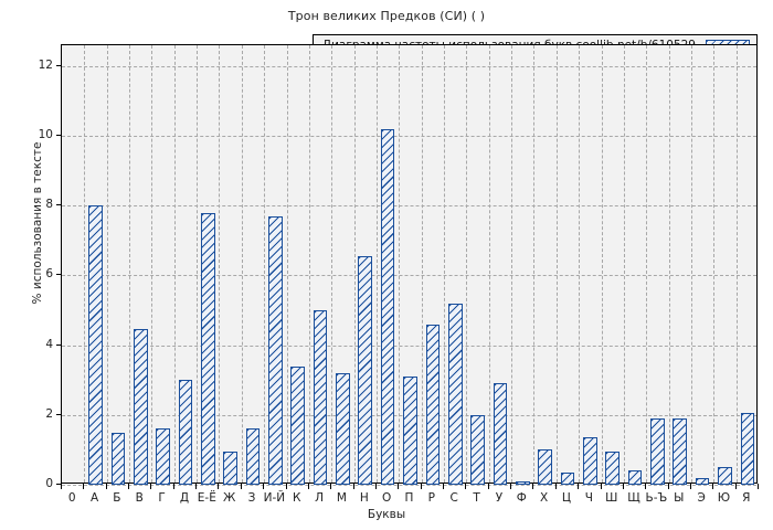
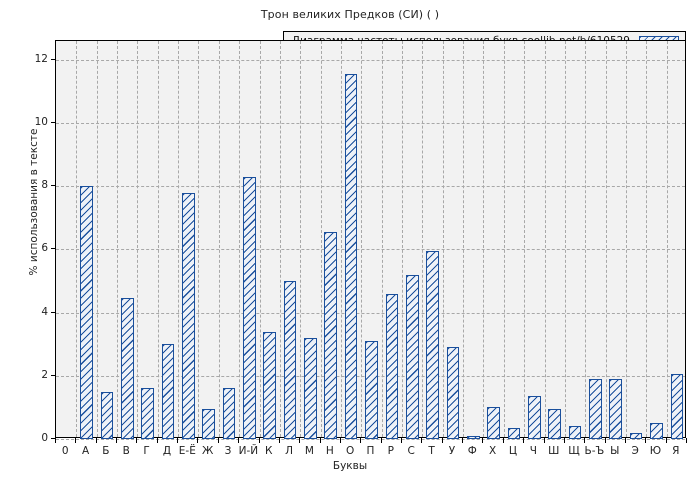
И-Й: 7.7 -> 8.3
О: 10.2 -> 11.6
Т: 2.0 -> 6.0
